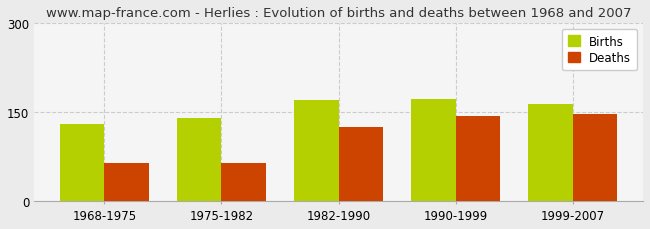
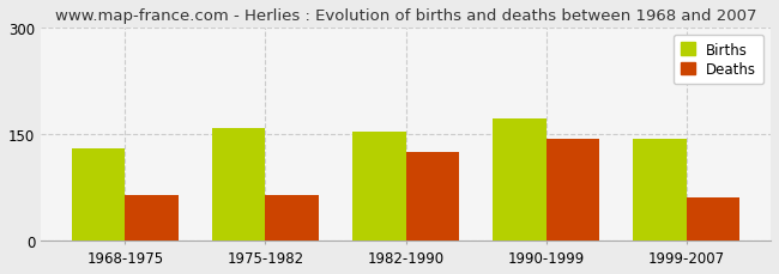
Births/1975-1982: 140 -> 158
Births/1982-1990: 170 -> 154
Births/1999-2007: 163 -> 144
Deaths/1999-2007: 147 -> 62
